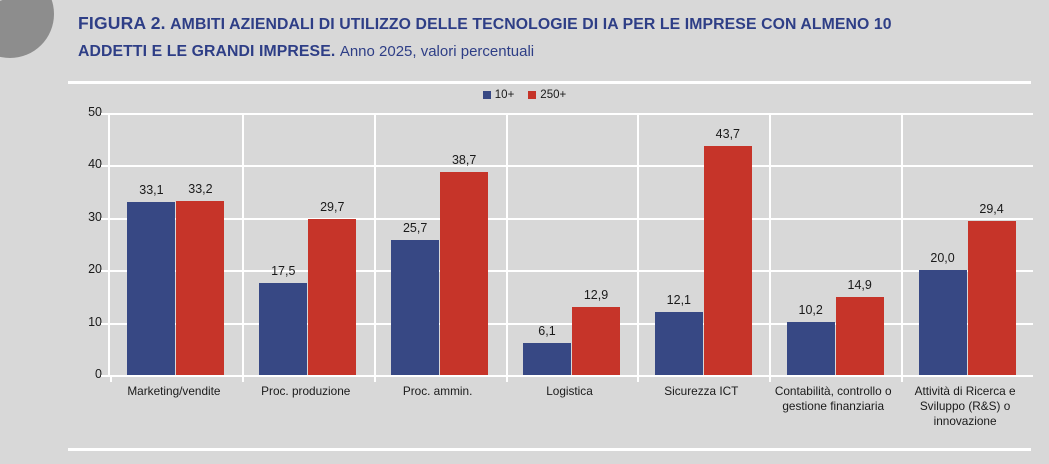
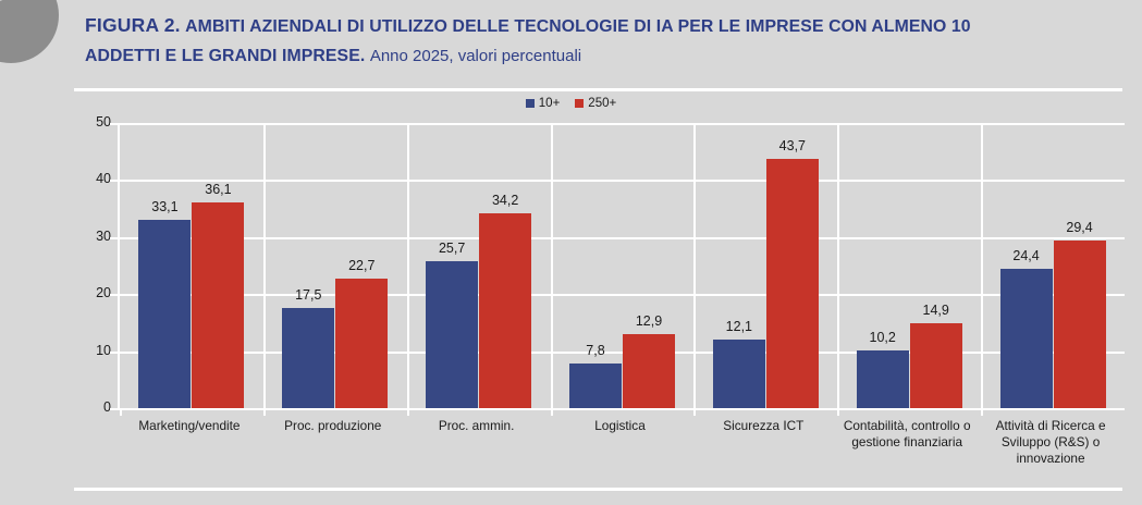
250+/Marketing/vendite: 33,2 -> 36,1
250+/Proc. produzione: 29,7 -> 22,7
250+/Proc. ammin.: 38,7 -> 34,2
10+/Logistica: 6,1 -> 7,8
10+/Attività di Ricerca e Sviluppo (R&S) o innovazione: 20,0 -> 24,4
